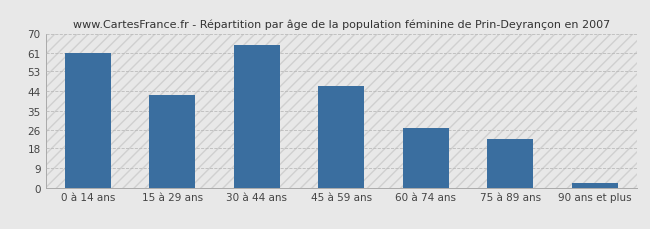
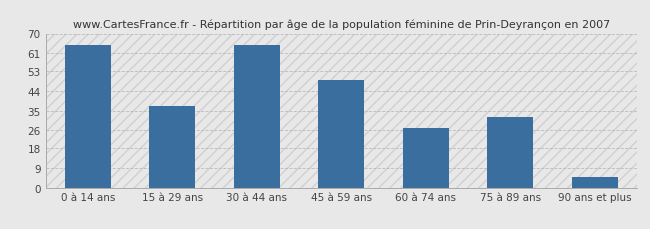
0 à 14 ans: 61 -> 65
15 à 29 ans: 42 -> 37
45 à 59 ans: 46 -> 49
75 à 89 ans: 22 -> 32
90 ans et plus: 2 -> 5
